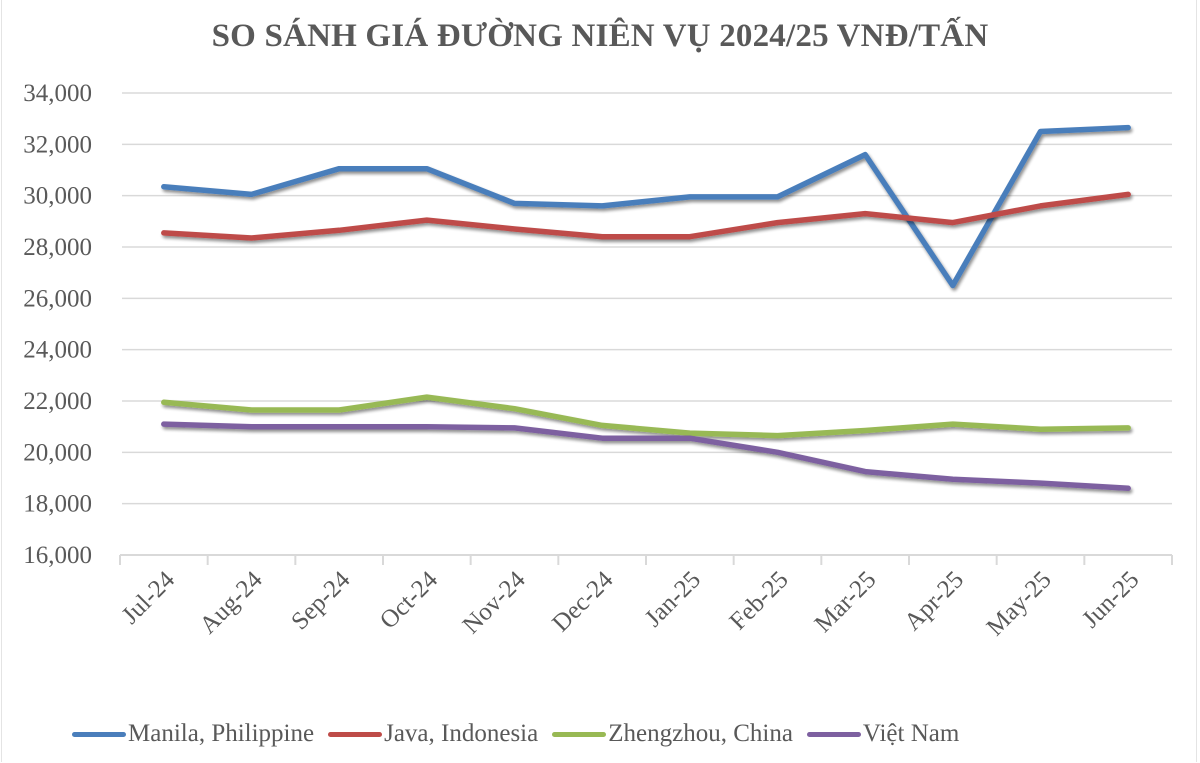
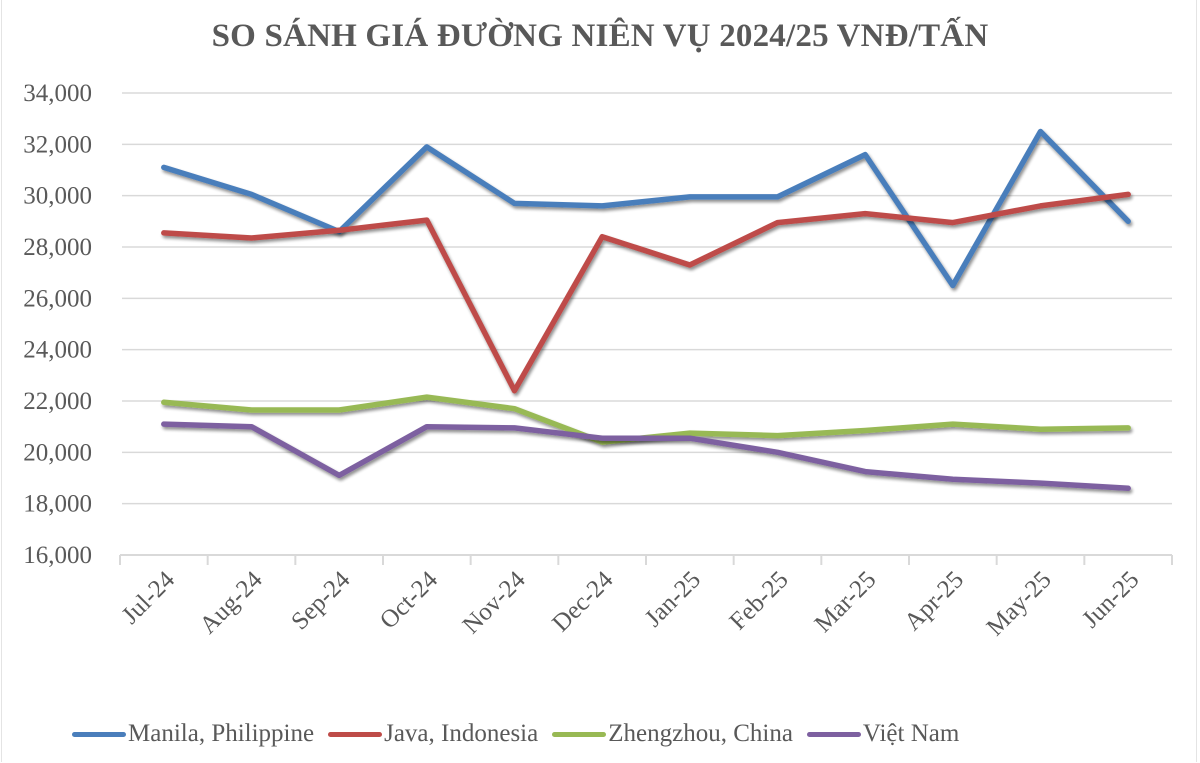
Manila, Philippine/Jul-24: 30400 -> 31100
Manila, Philippine/Sep-24: 31000 -> 28600
Việt Nam/Sep-24: 21000 -> 19100
Manila, Philippine/Oct-24: 31000 -> 31900
Java, Indonesia/Nov-24: 28700 -> 22400
Zhengzhou, China/Dec-24: 21000 -> 20400
Java, Indonesia/Jan-25: 28400 -> 27300
Manila, Philippine/Jun-25: 32600 -> 29000
